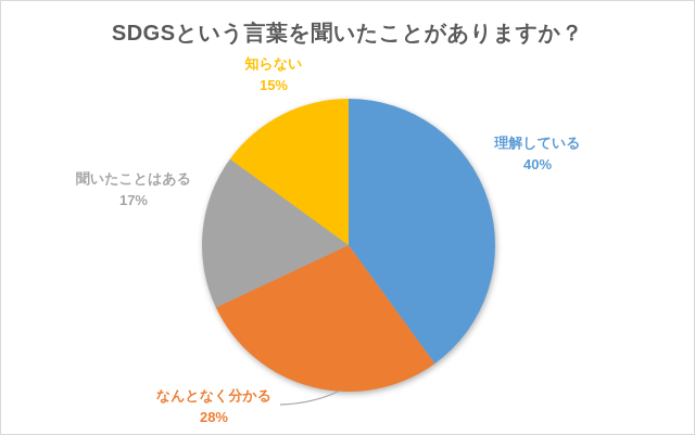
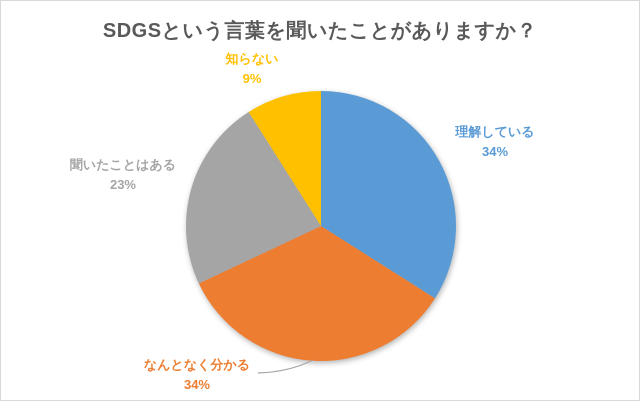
理解している: 40% -> 34%
なんとなく分かる: 28% -> 34%
聞いたことはある: 17% -> 23%
知らない: 15% -> 9%
